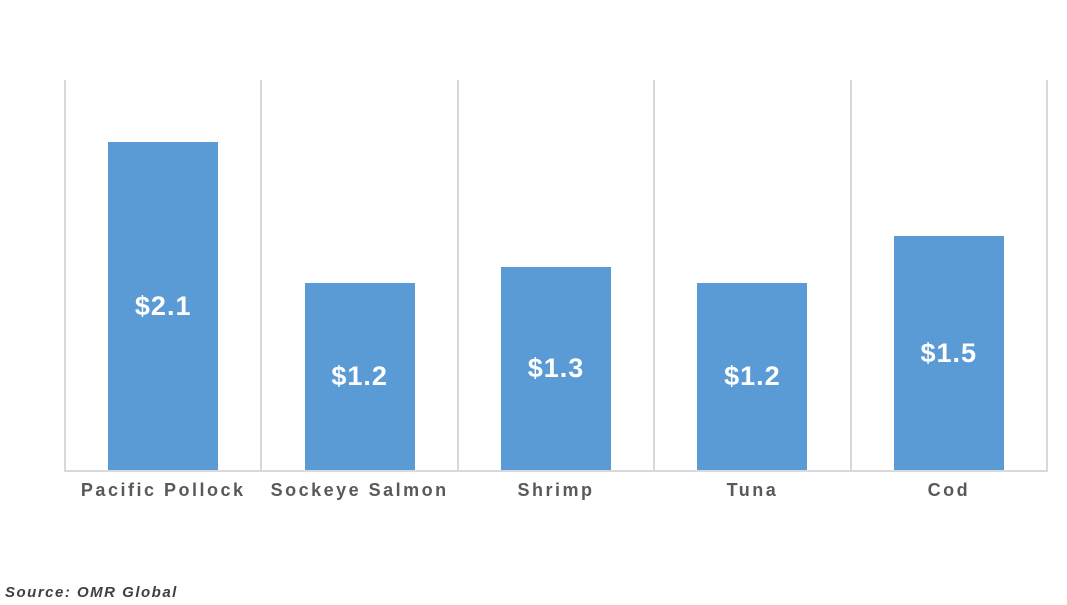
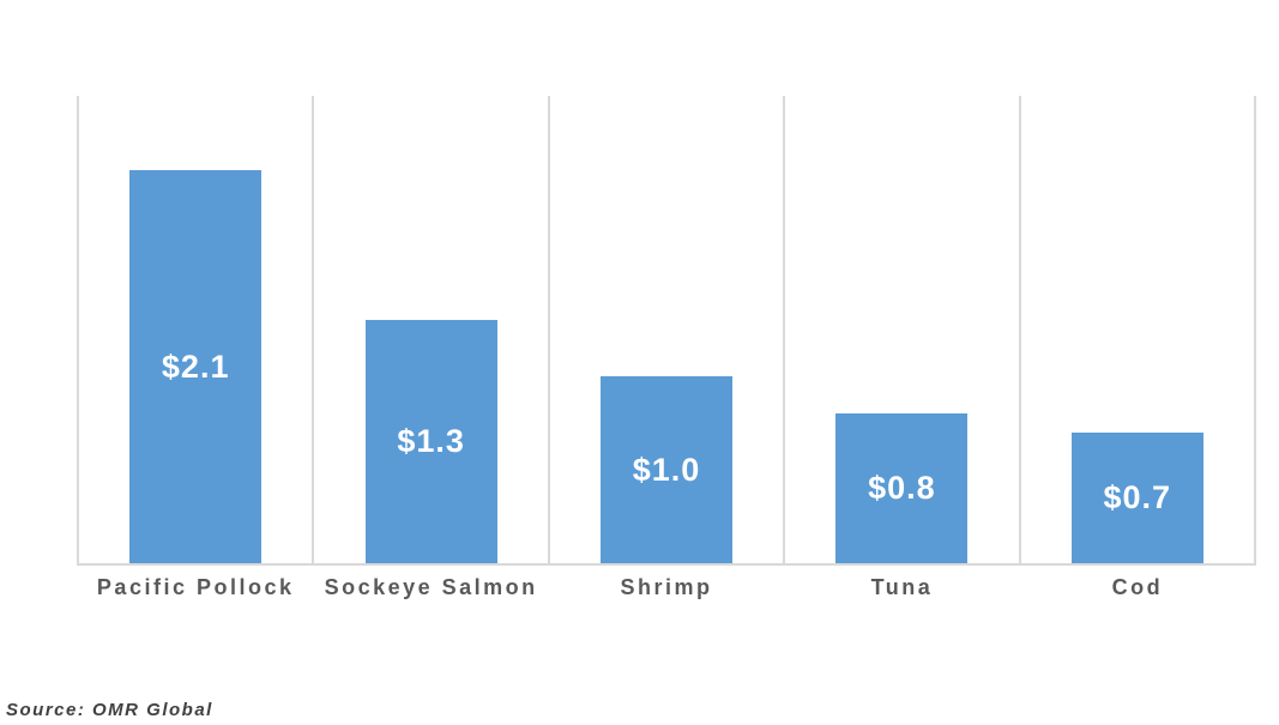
Sockeye Salmon: $1.2 -> $1.3
Shrimp: $1.3 -> $1.0
Tuna: $1.2 -> $0.8
Cod: $1.5 -> $0.7
